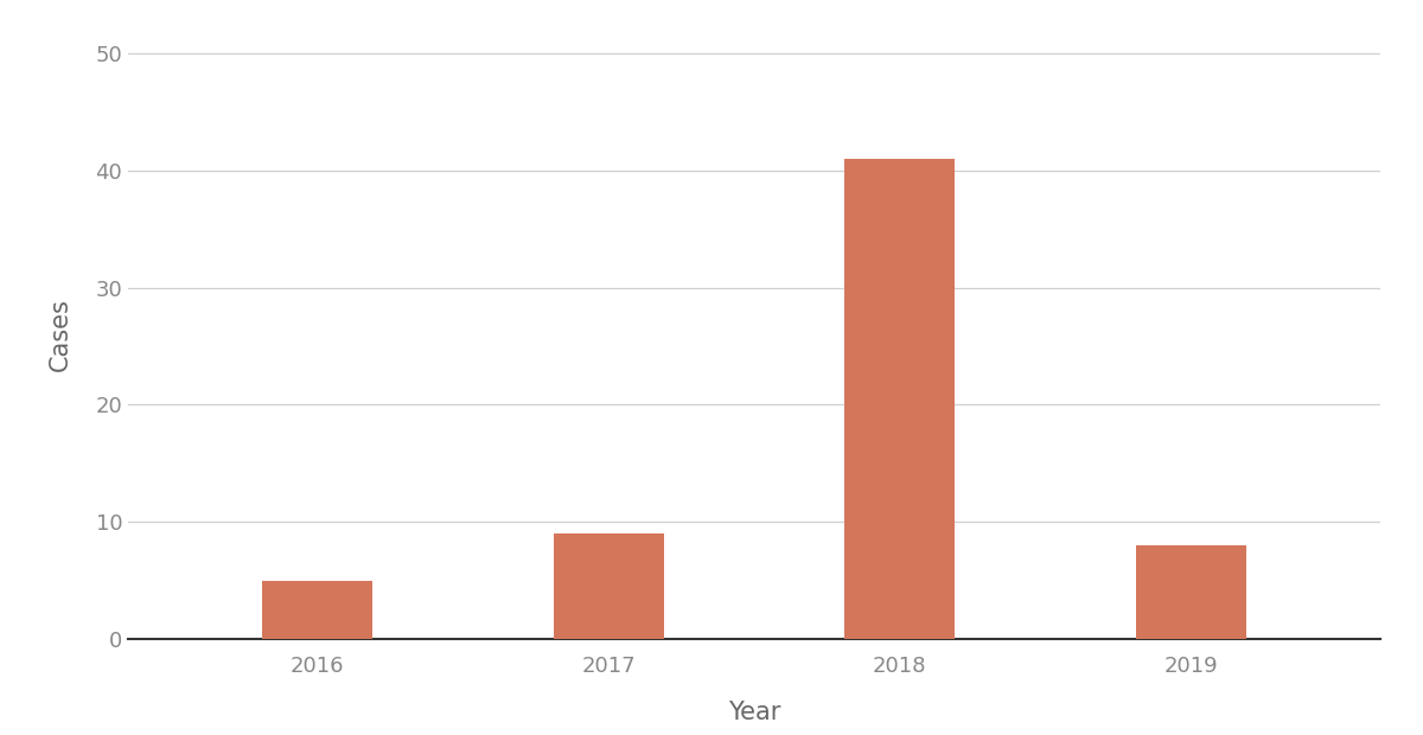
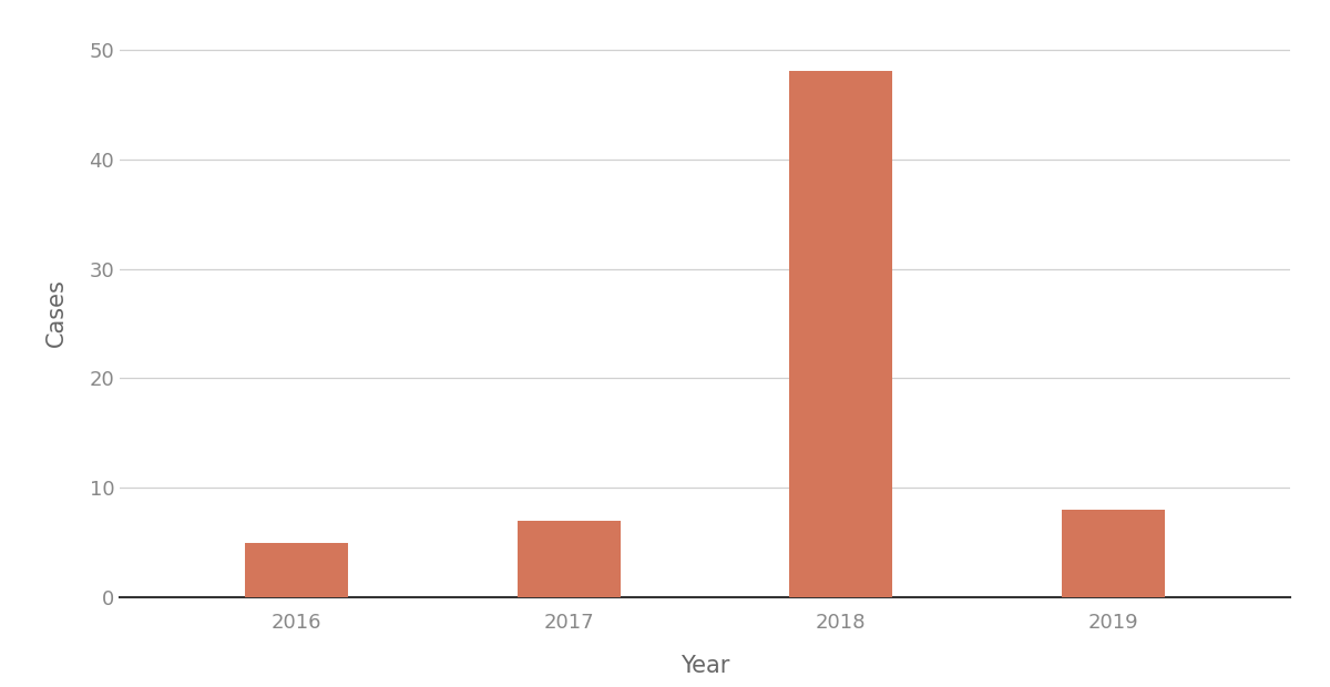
2017: 9 -> 7
2018: 41 -> 48
